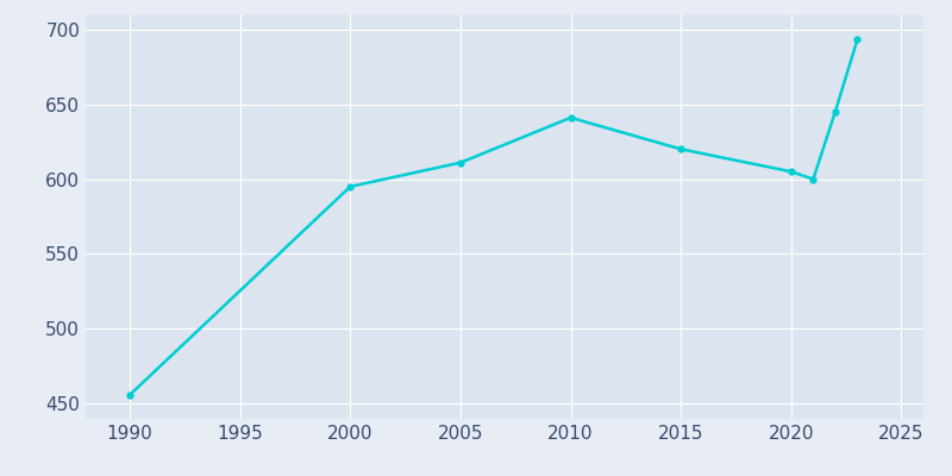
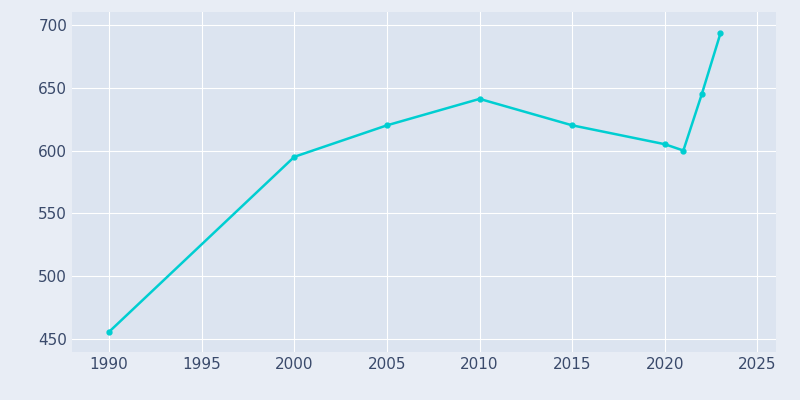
2005: 611 -> 620
